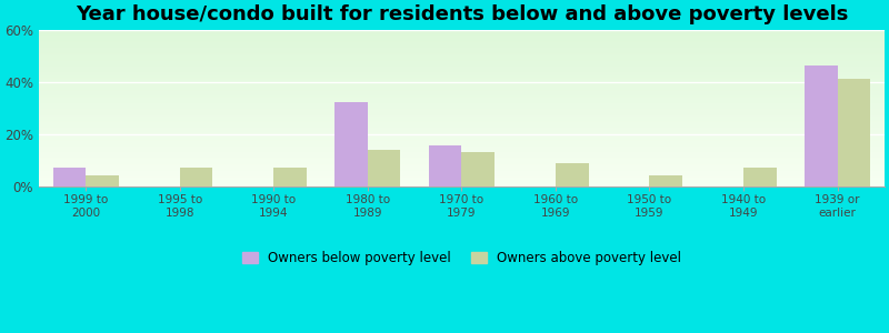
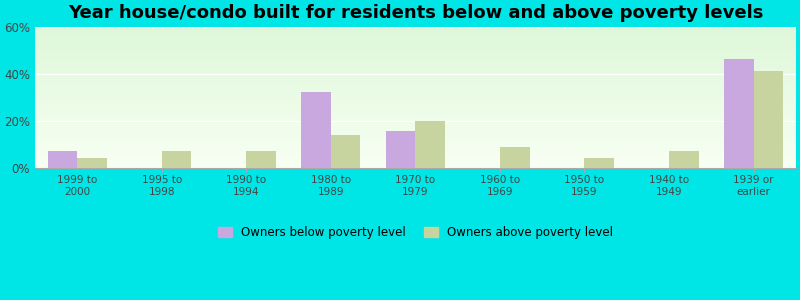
Owners above poverty level/1970 to 1979: 13% -> 20%
